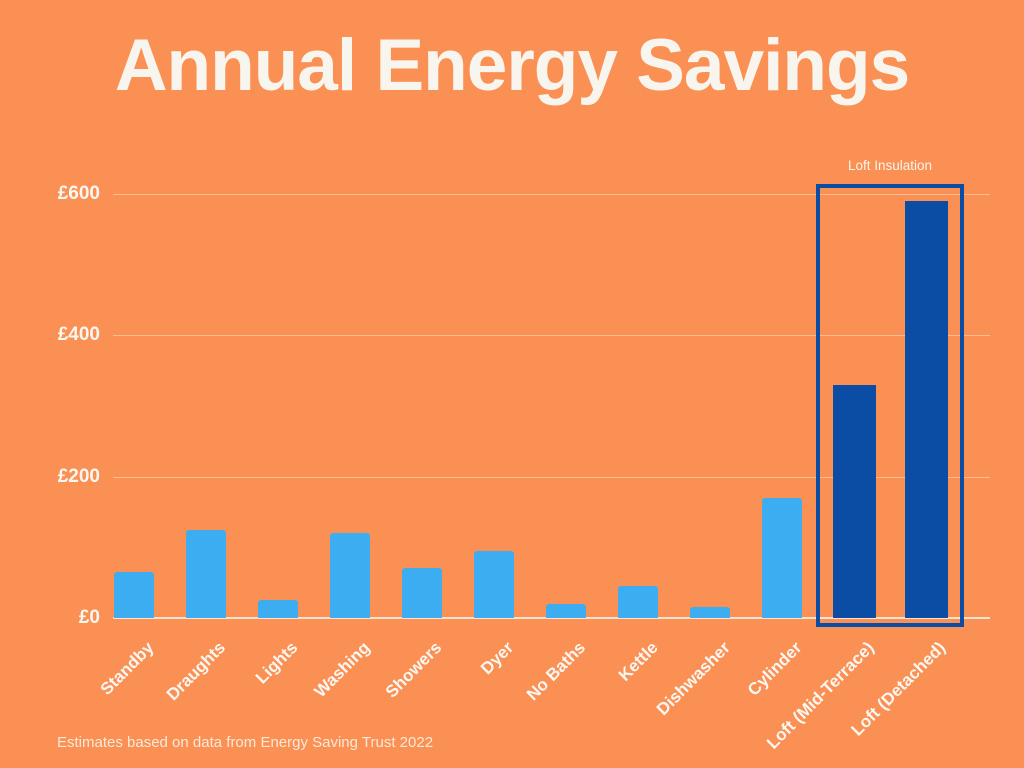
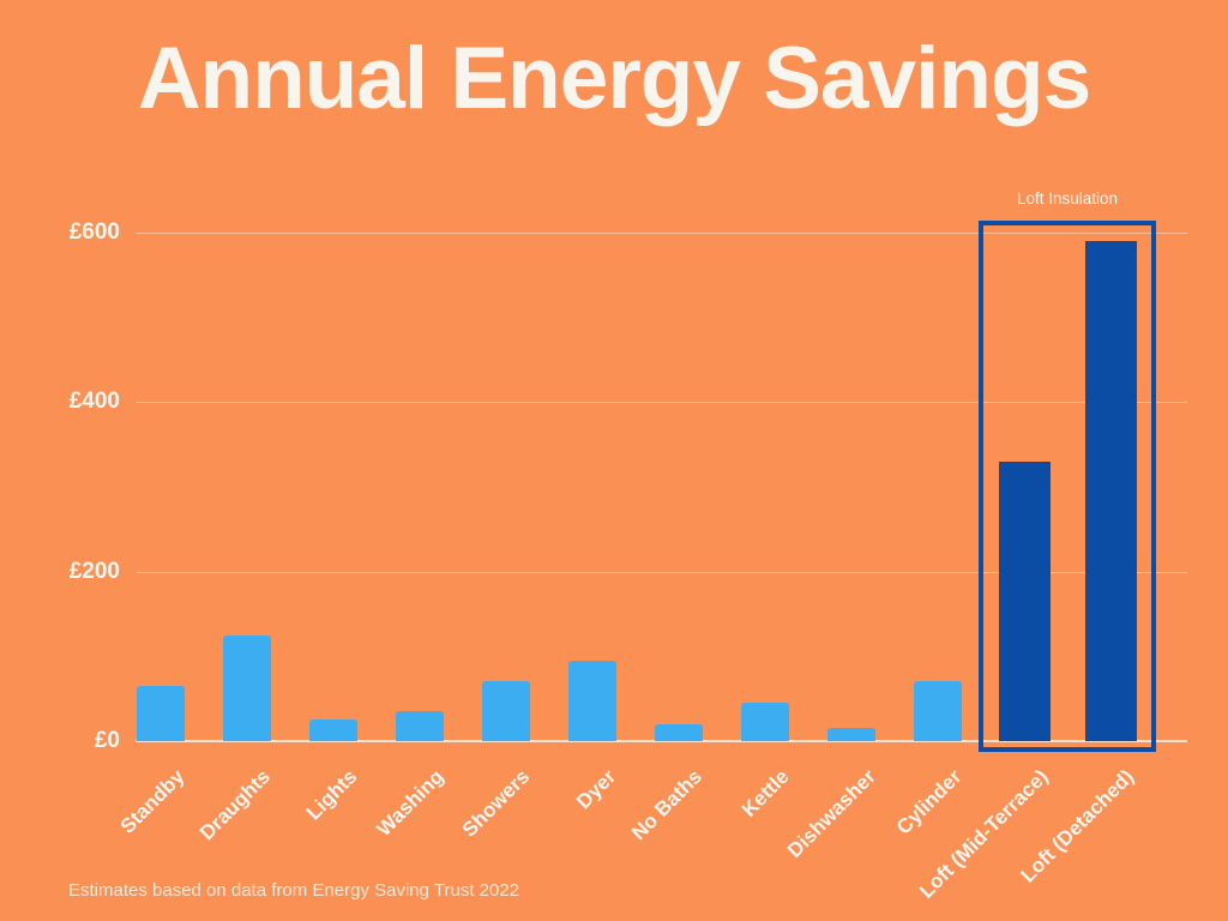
Washing: £120 -> £40
Cylinder: £170 -> £70
